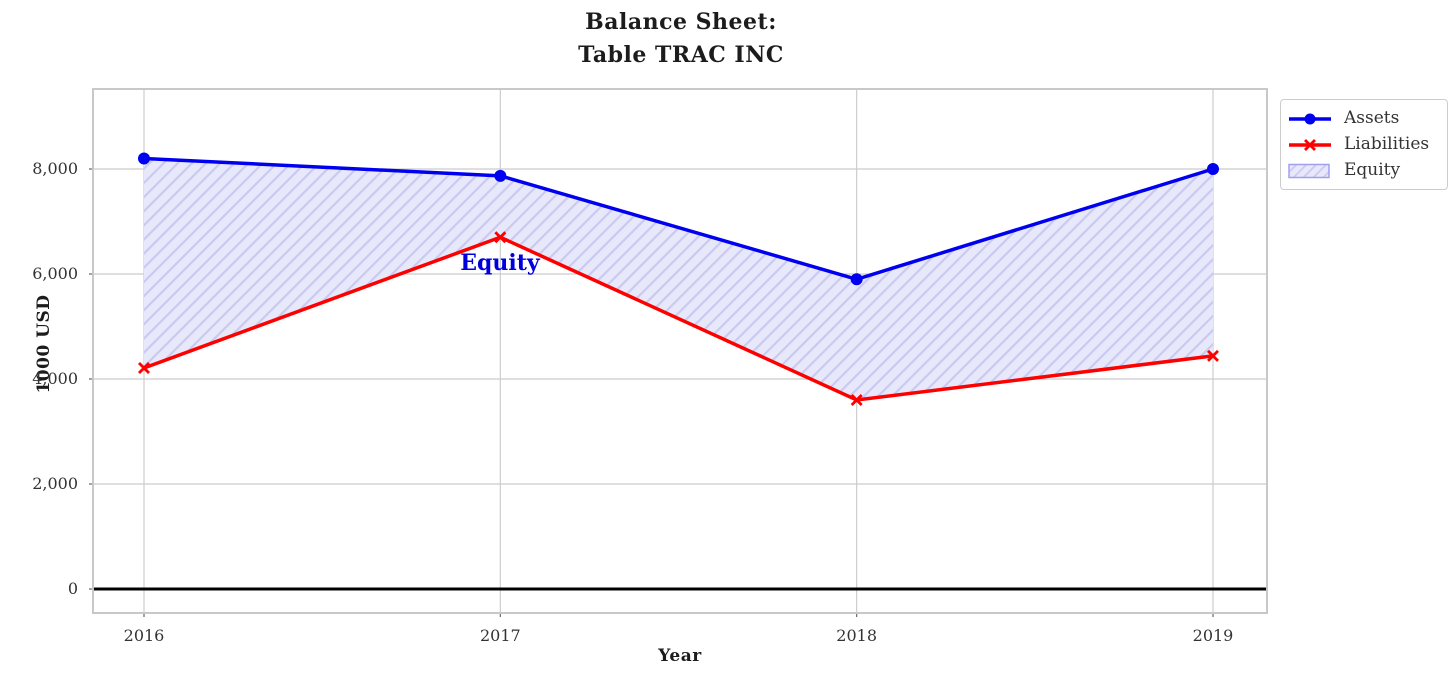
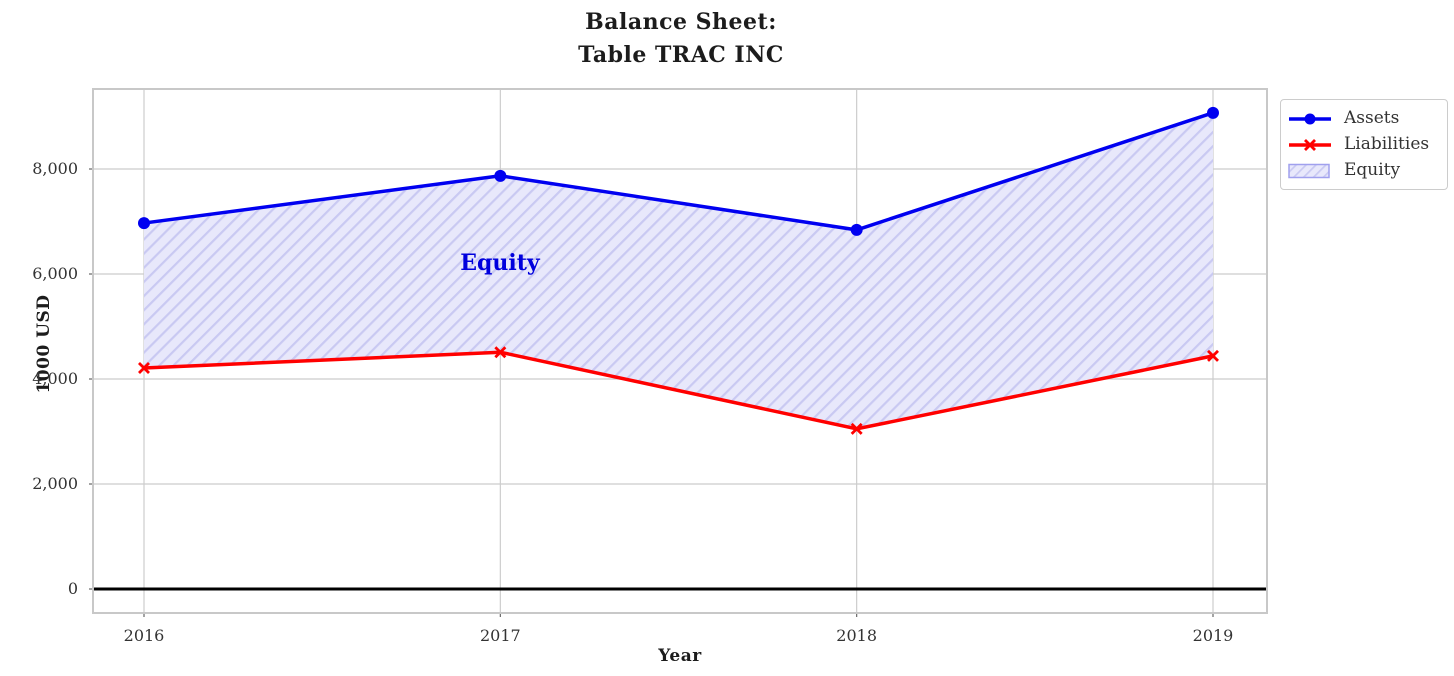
Assets/2016: 8200 -> 7000
Liabilities/2017: 6700 -> 4500
Assets/2018: 5900 -> 6800
Liabilities/2018: 3600 -> 3000
Assets/2019: 8000 -> 9100
